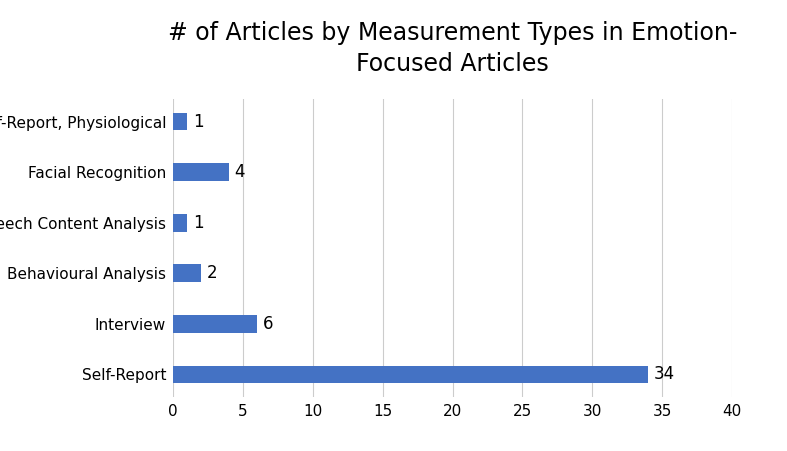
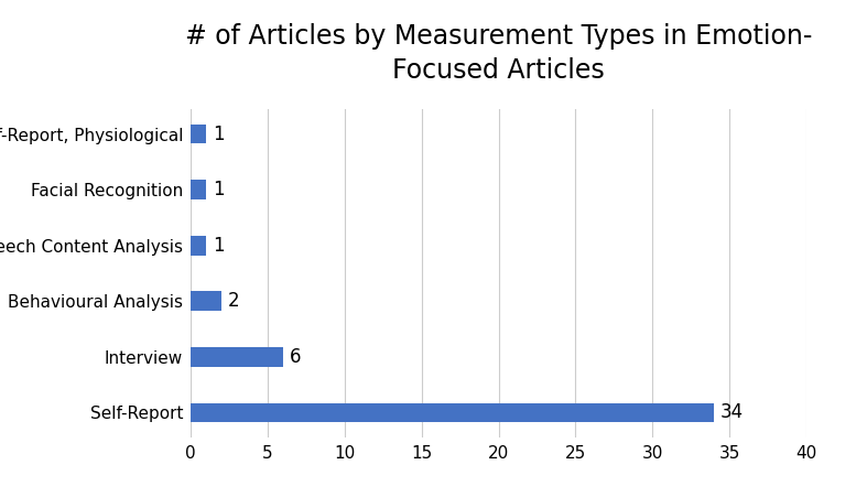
Facial Recognition: 4 -> 1
